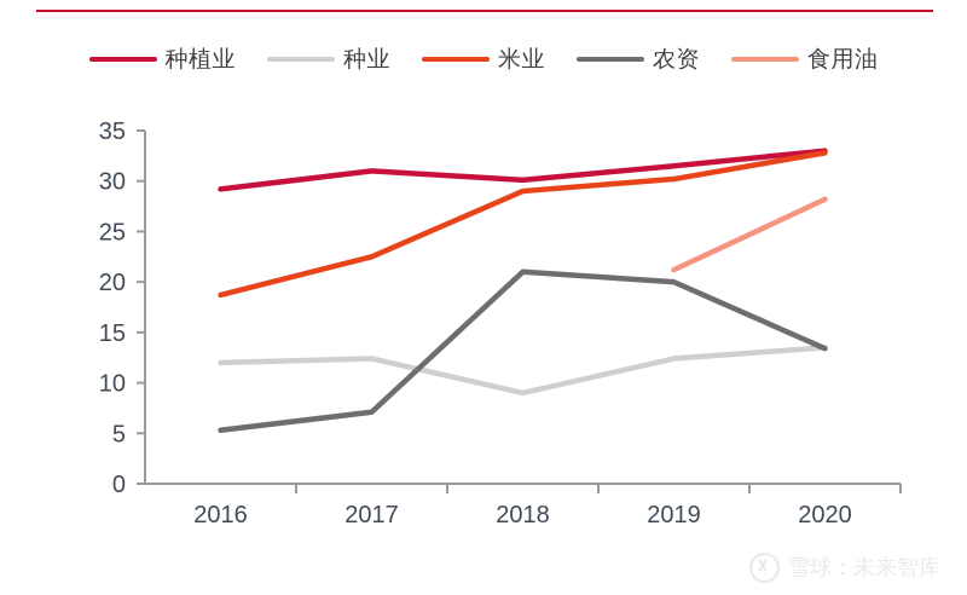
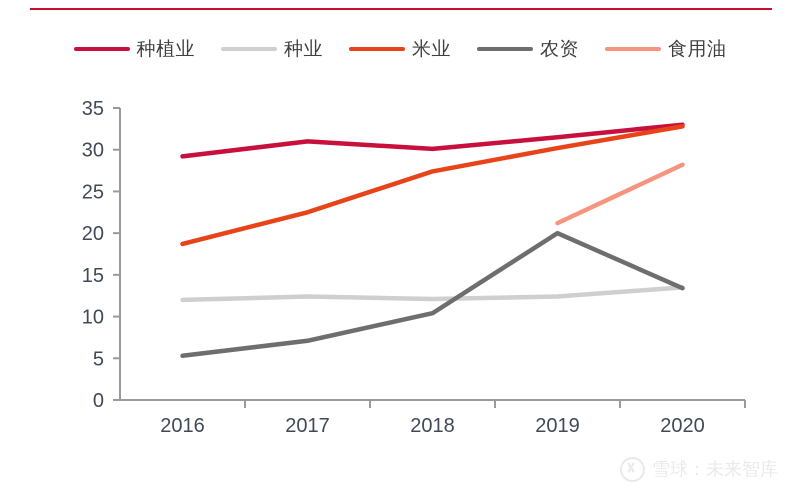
种业/2018: 9 -> 12
米业/2018: 29 -> 27
农资/2018: 21 -> 10
